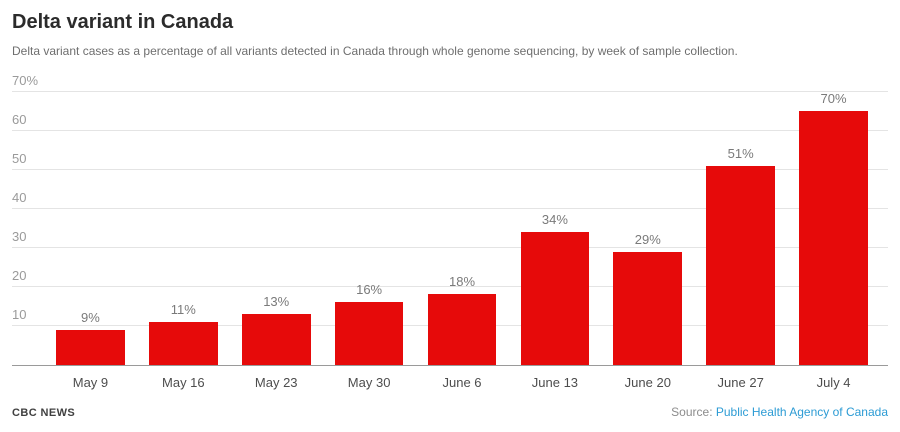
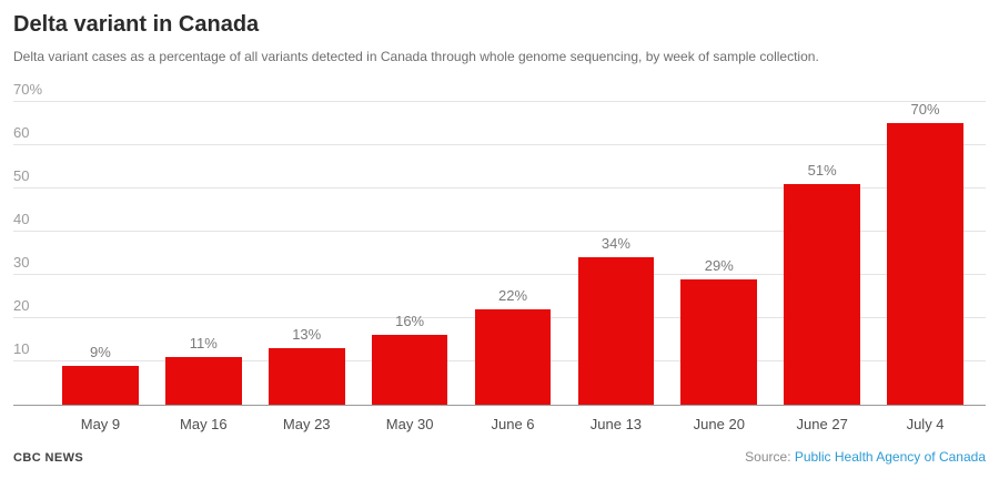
June 6: 18% -> 22%
